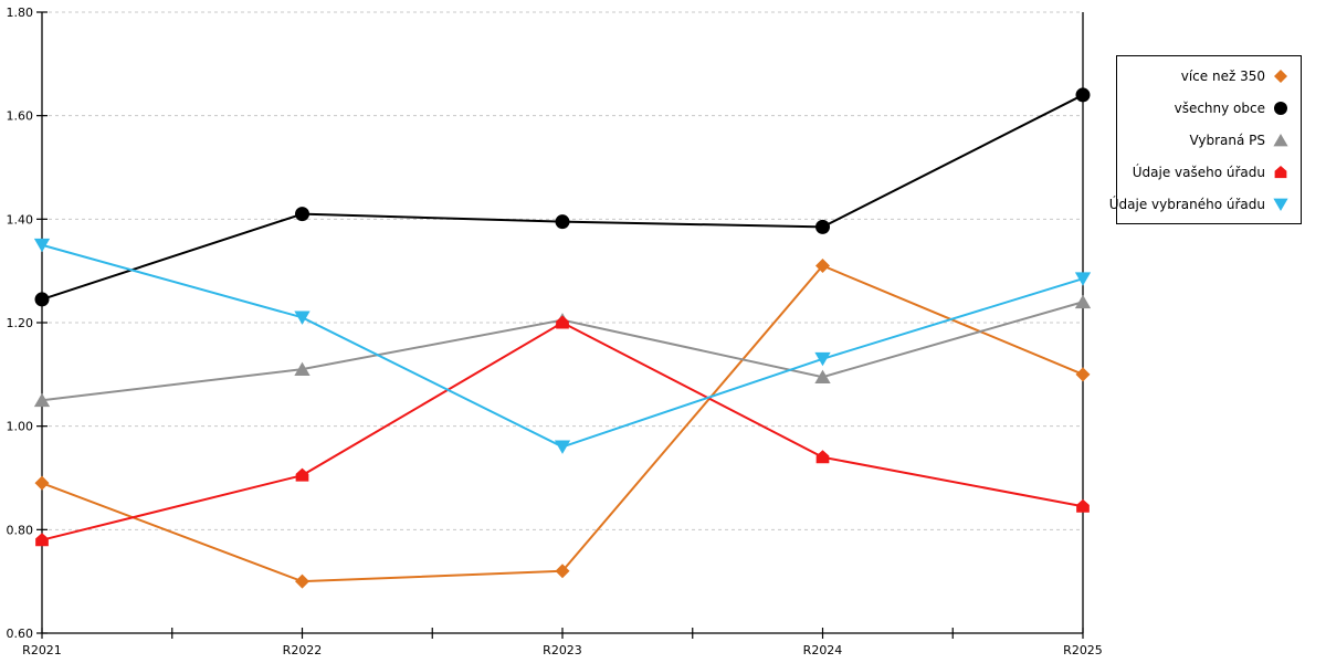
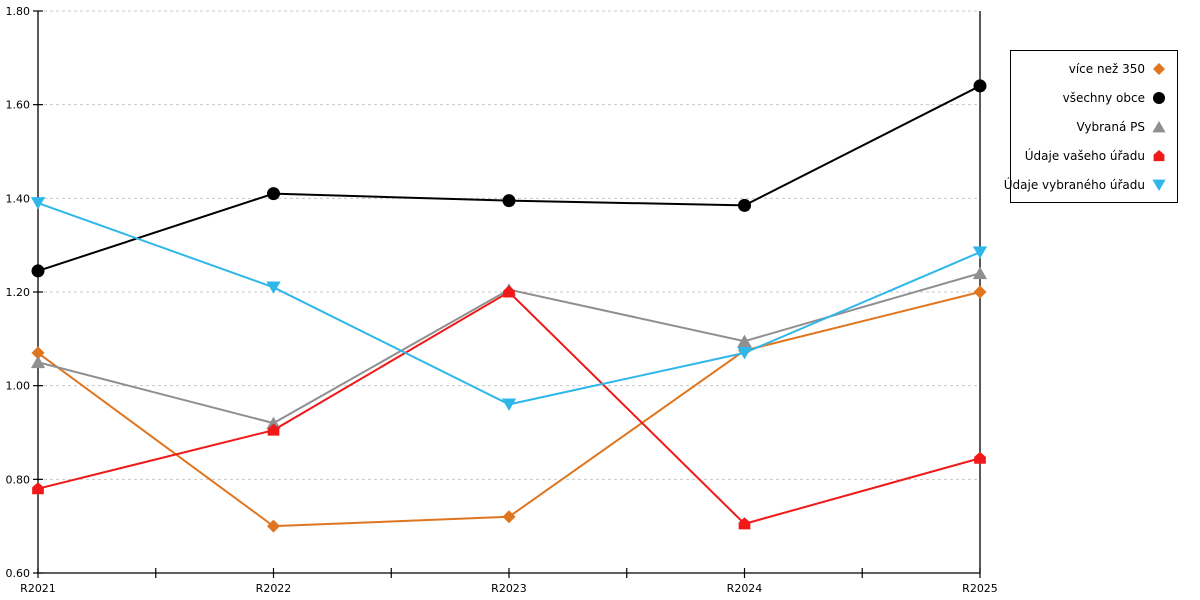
více než 350/R2021: 0.89 -> 1.07
Údaje vybraného úřadu/R2021: 1.35 -> 1.39
Vybraná PS/R2022: 1.11 -> 0.92
více než 350/R2024: 1.31 -> 1.07
Údaje vašeho úřadu/R2024: 0.94 -> 0.70
Údaje vybraného úřadu/R2024: 1.13 -> 1.07
více než 350/R2025: 1.10 -> 1.20
